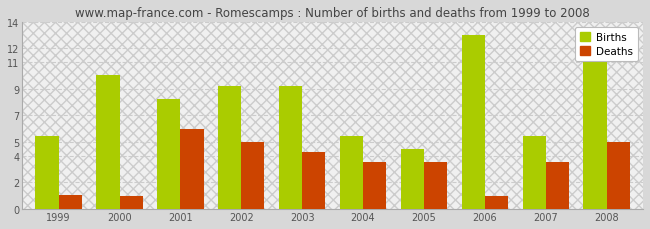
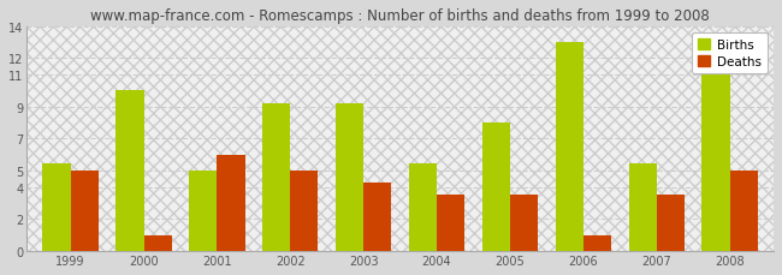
Deaths/1999: 1.1 -> 5.0
Births/2001: 8.2 -> 5.0
Births/2005: 4.5 -> 8.0
